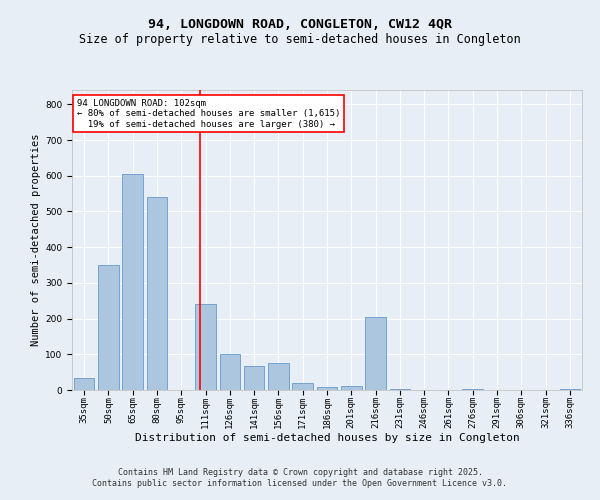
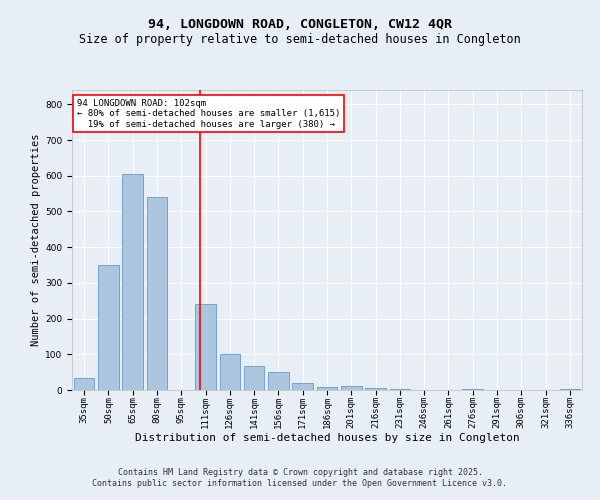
156sqm: 75 -> 50
216sqm: 205 -> 5
